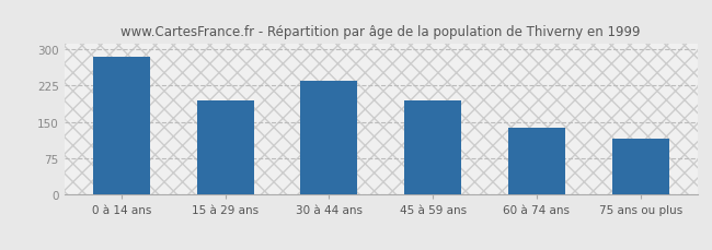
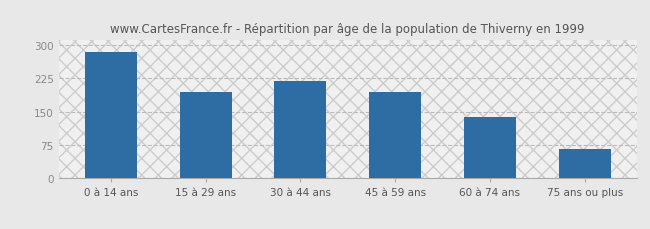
30 à 44 ans: 235 -> 218
75 ans ou plus: 115 -> 65
